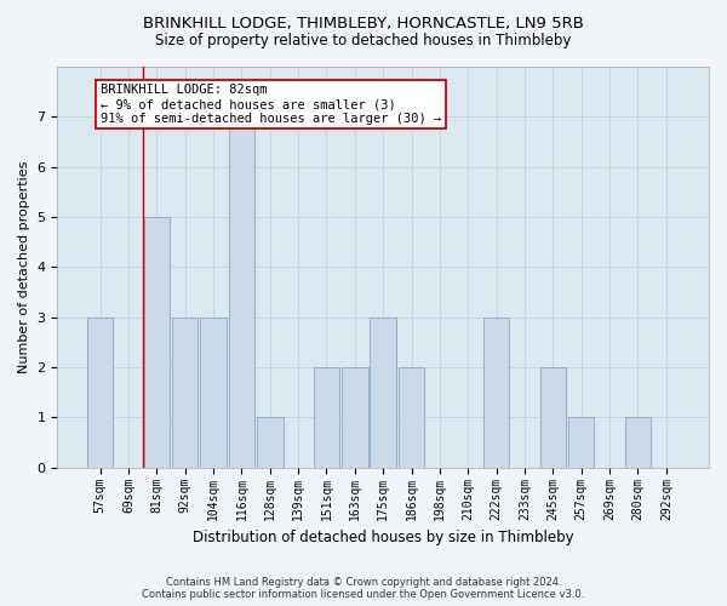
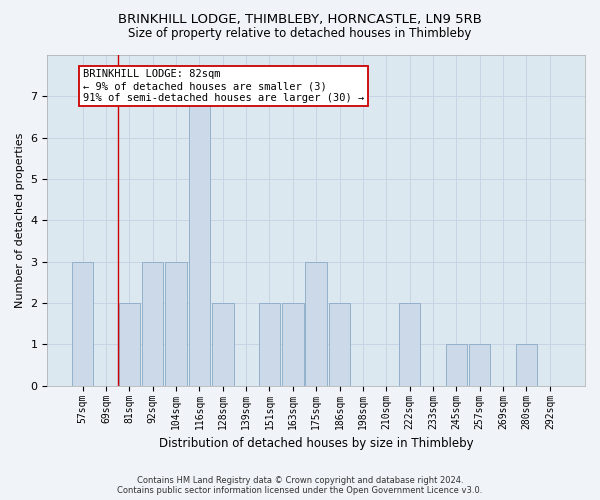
81sqm: 5 -> 2
128sqm: 1 -> 2
222sqm: 3 -> 2
245sqm: 2 -> 1
